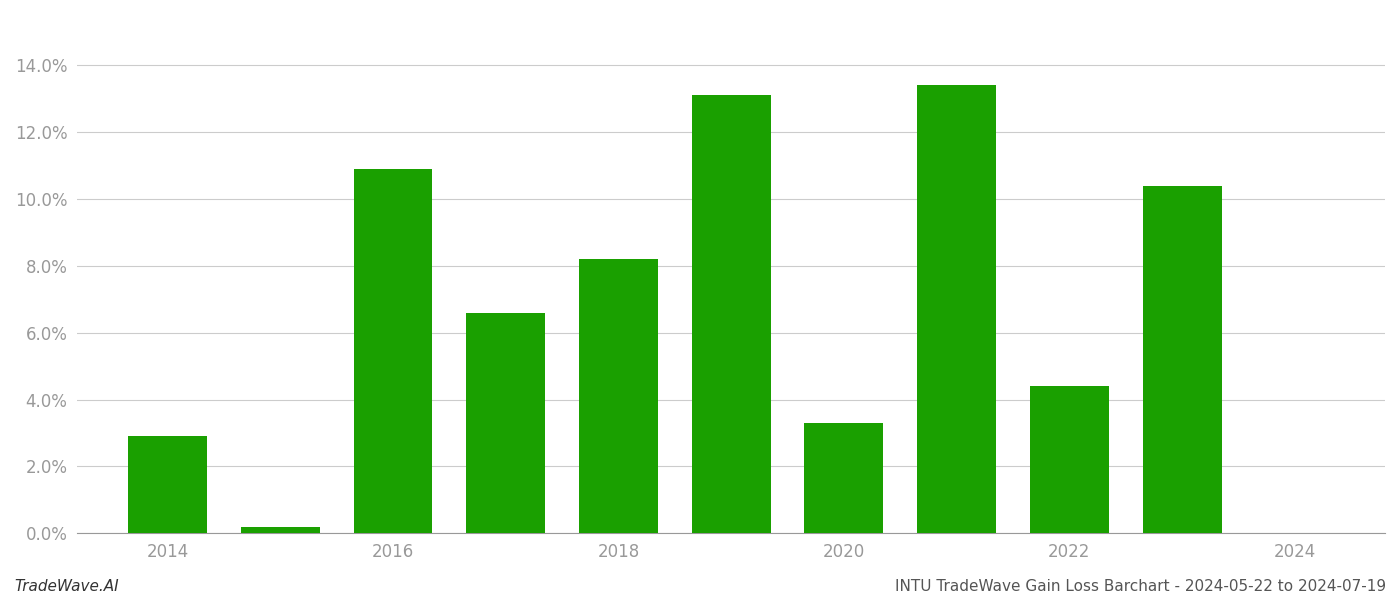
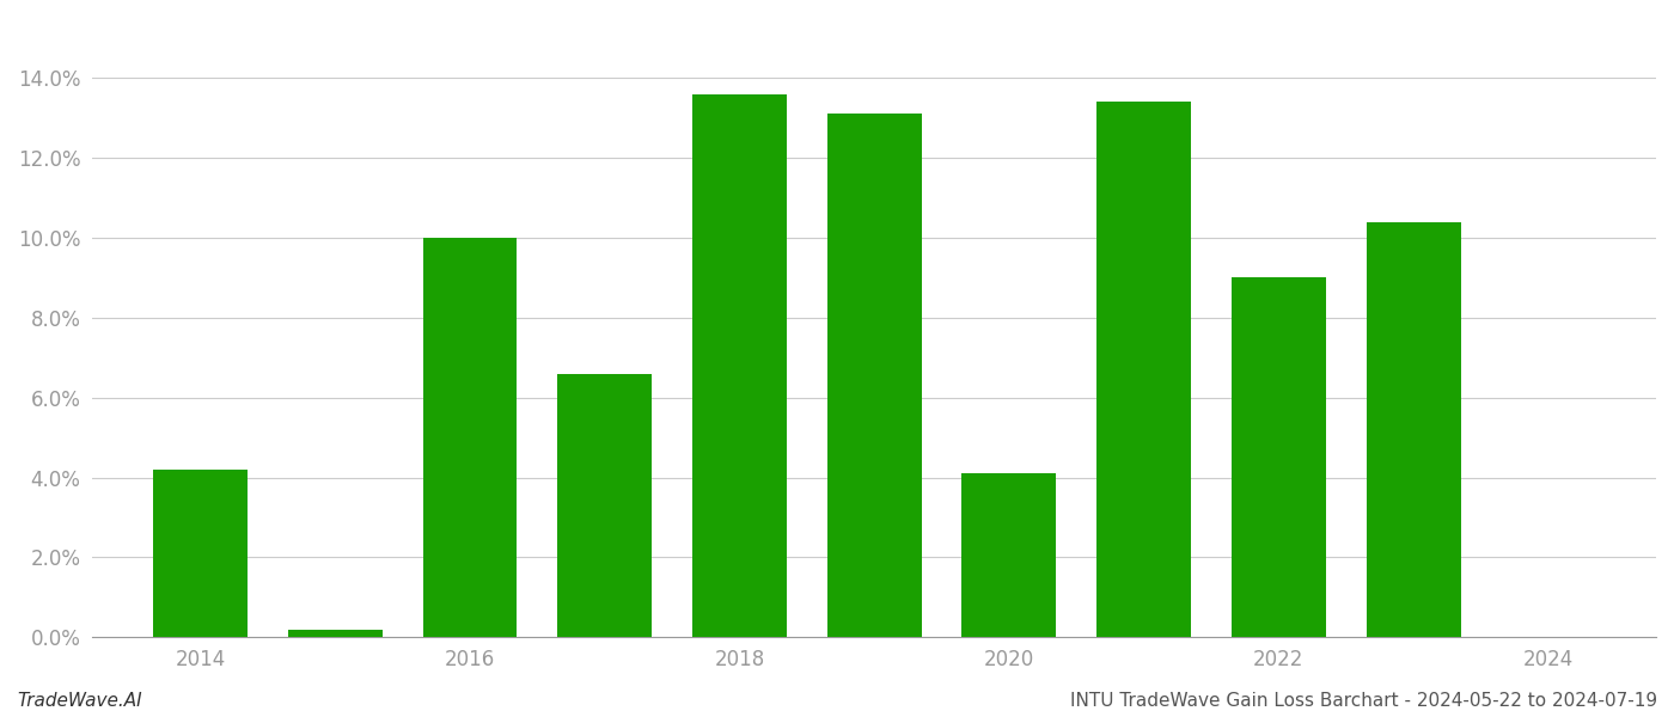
2014: 2.9% -> 4.2%
2016: 10.9% -> 10.0%
2018: 8.2% -> 13.6%
2020: 3.3% -> 4.1%
2022: 4.4% -> 9.0%
